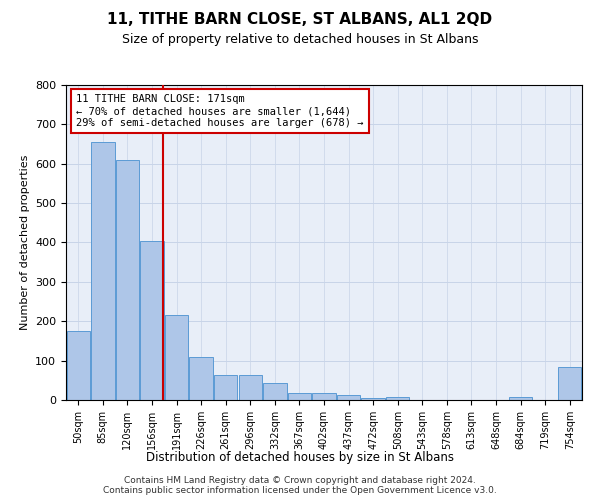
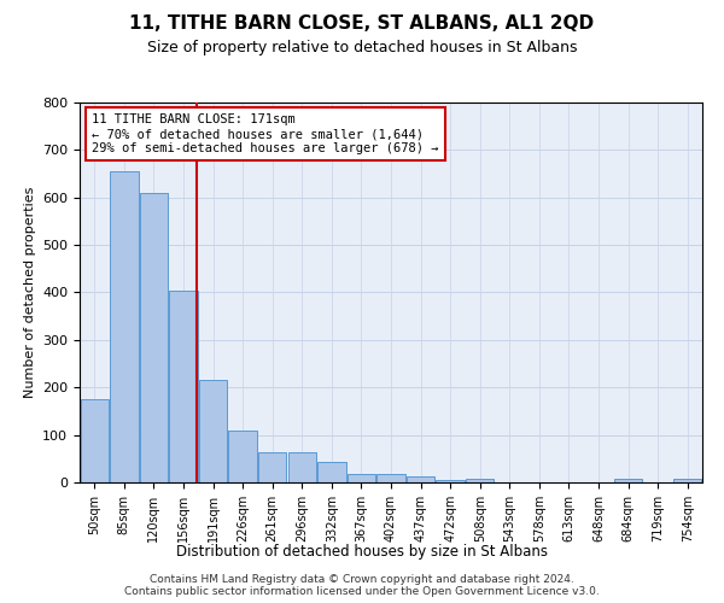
754sqm: 85 -> 8
